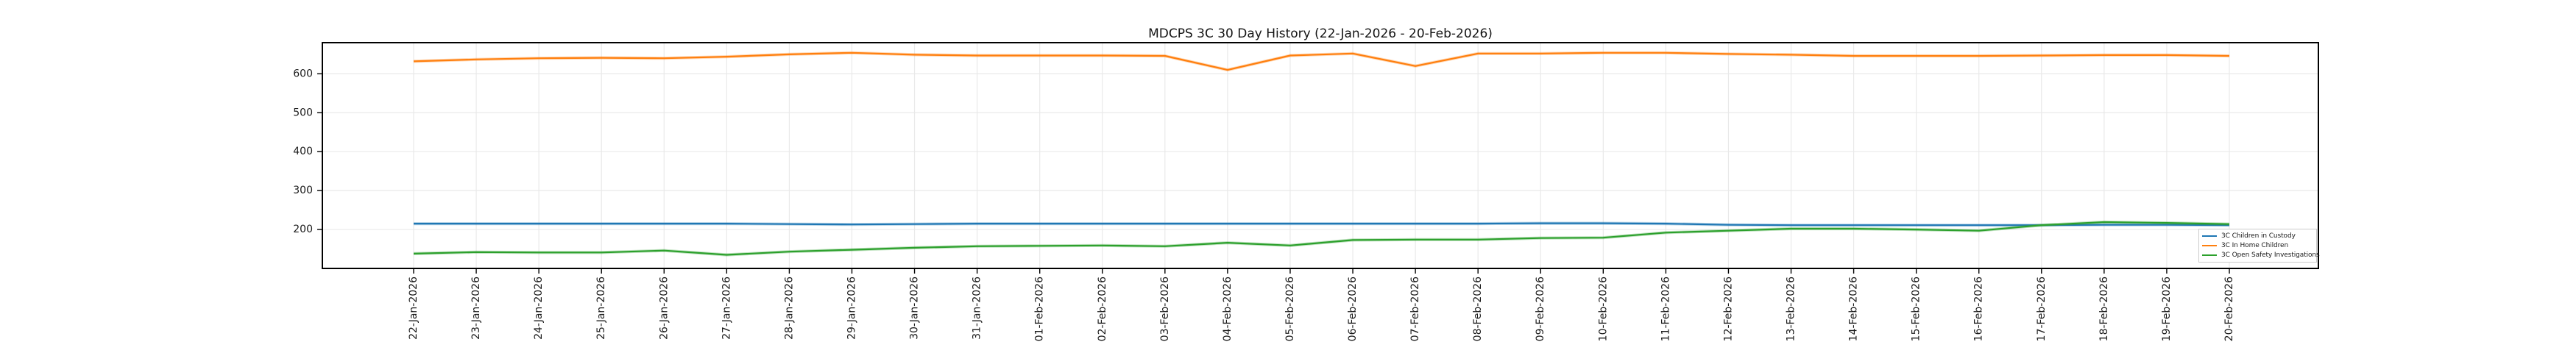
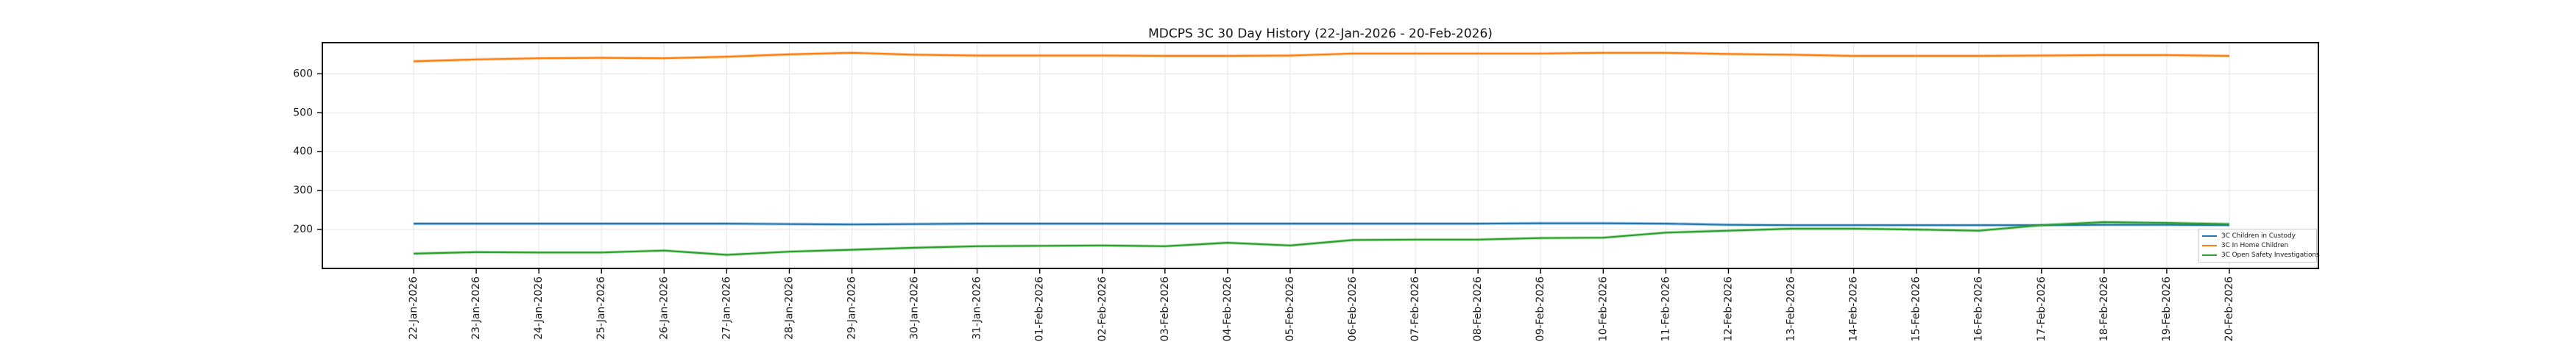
3C In Home Children/04-Feb-2026: 610 -> 650
3C In Home Children/07-Feb-2026: 620 -> 650
